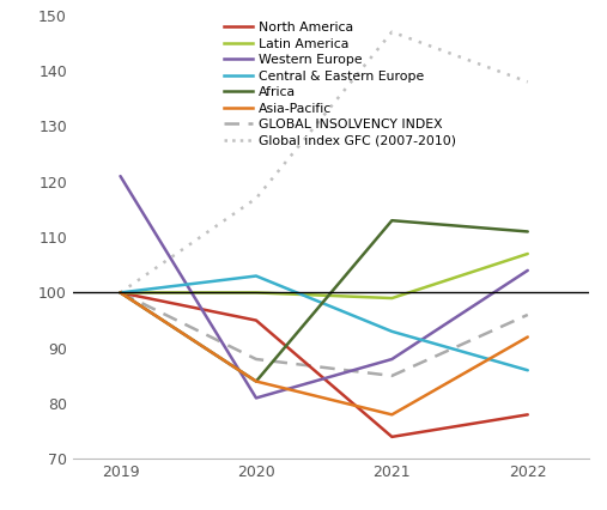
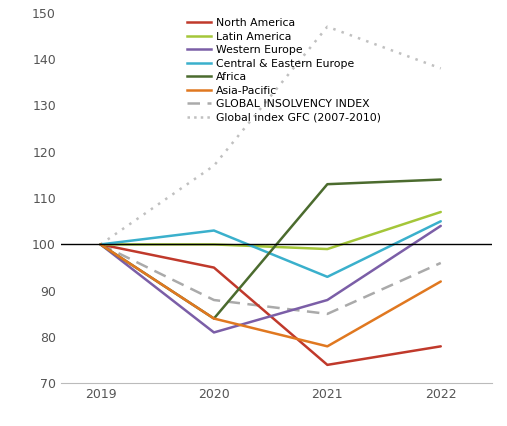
Western Europe/2019: 121 -> 100
Central & Eastern Europe/2022: 86 -> 105
Africa/2022: 111 -> 114
